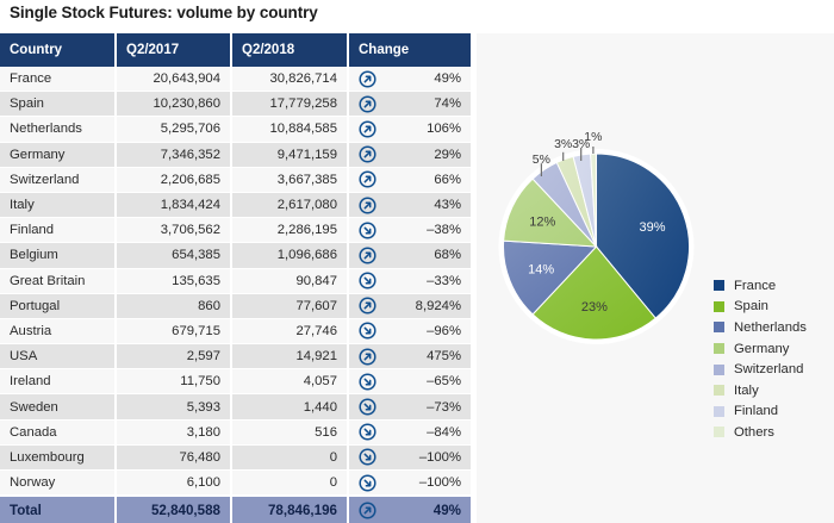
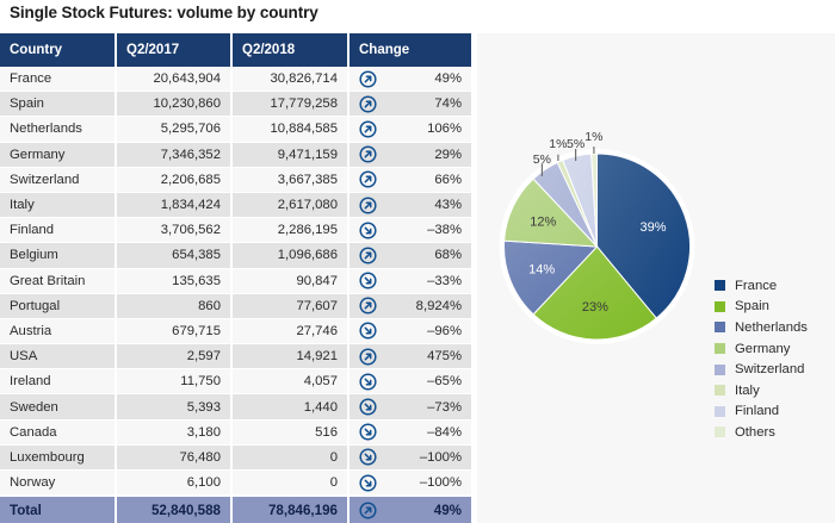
Italy: 3% -> 1%
Finland: 3% -> 5%
